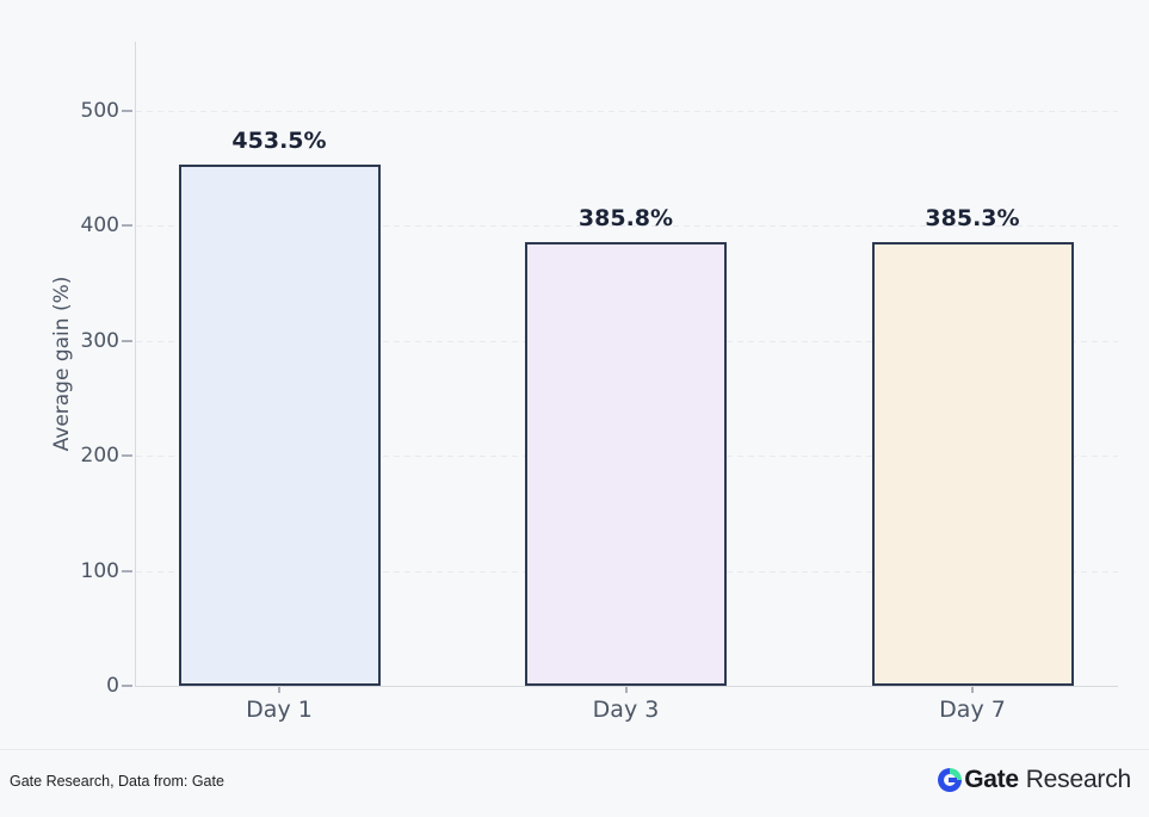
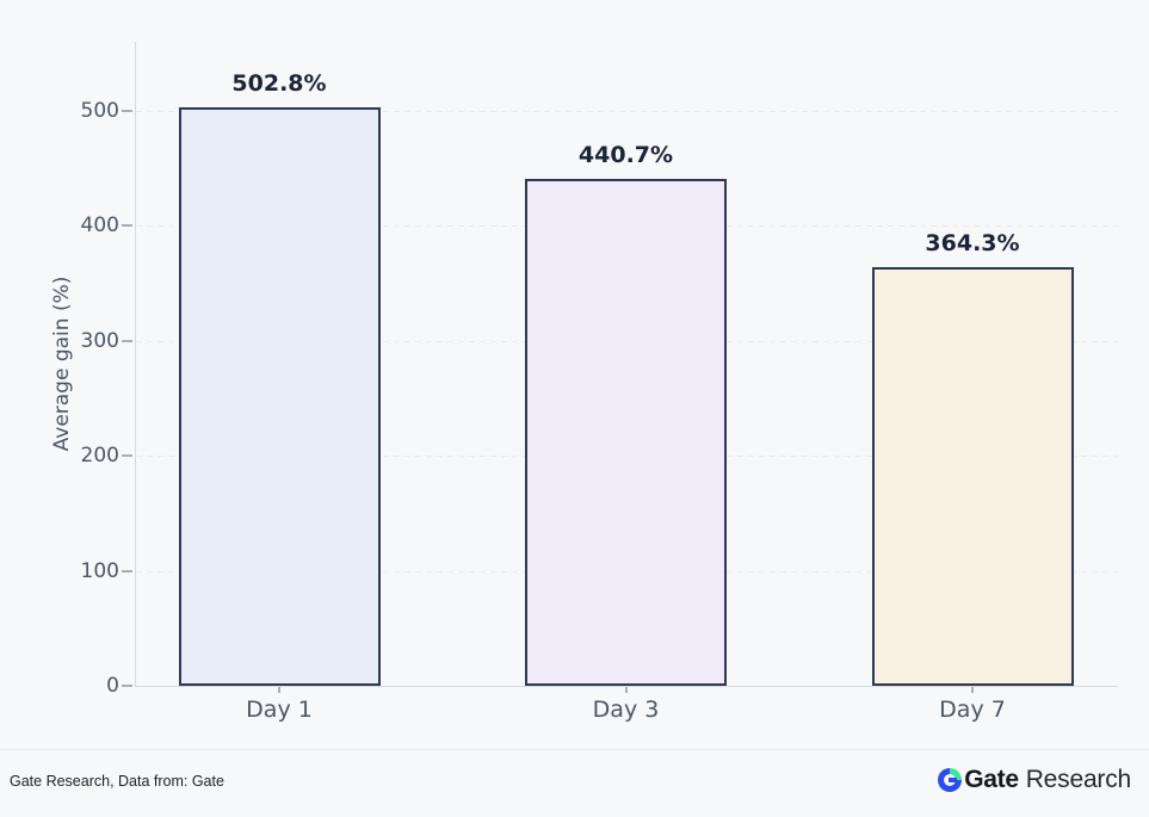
Day 1: 453.5% -> 502.8%
Day 3: 385.8% -> 440.7%
Day 7: 385.3% -> 364.3%
